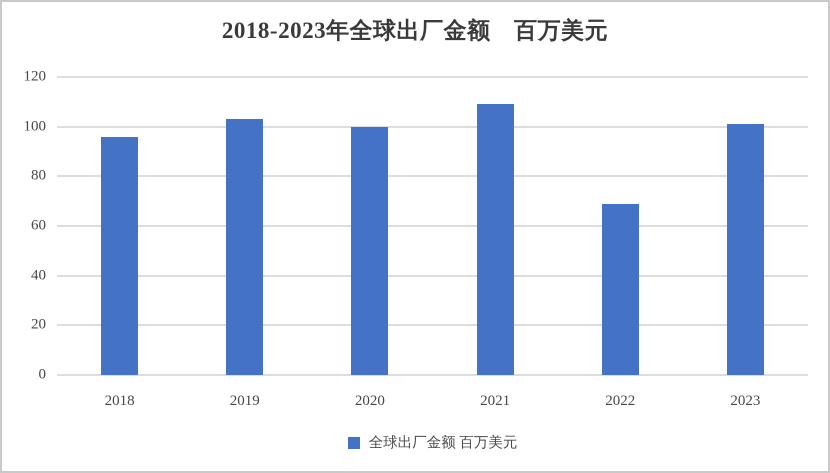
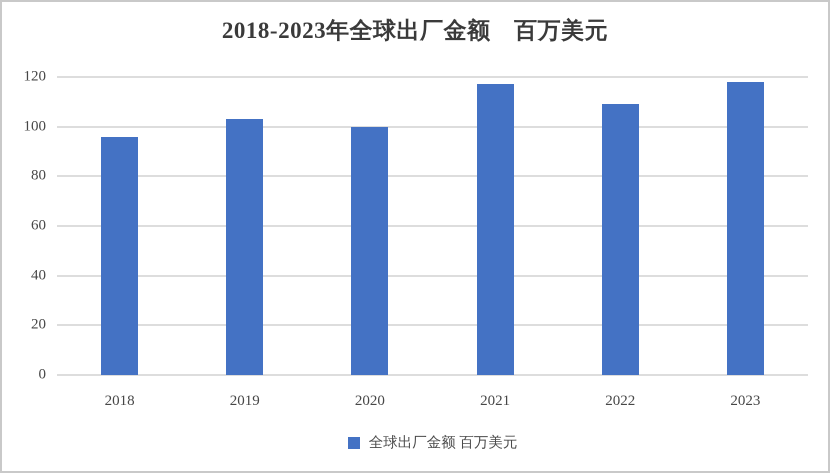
2021: 109 -> 117
2022: 69 -> 109
2023: 101 -> 118
